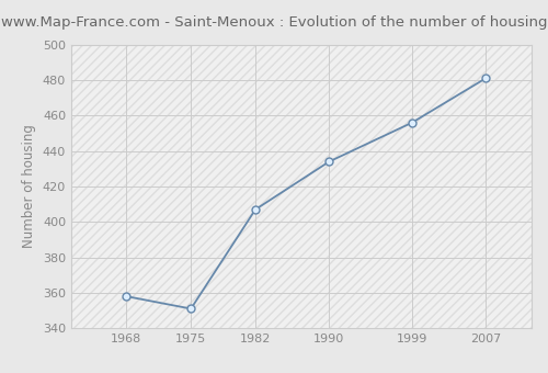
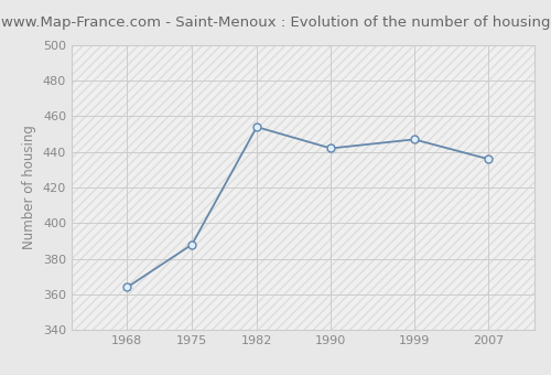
1968: 358 -> 364
1975: 351 -> 388
1982: 407 -> 454
1990: 434 -> 442
1999: 456 -> 447
2007: 481 -> 436
